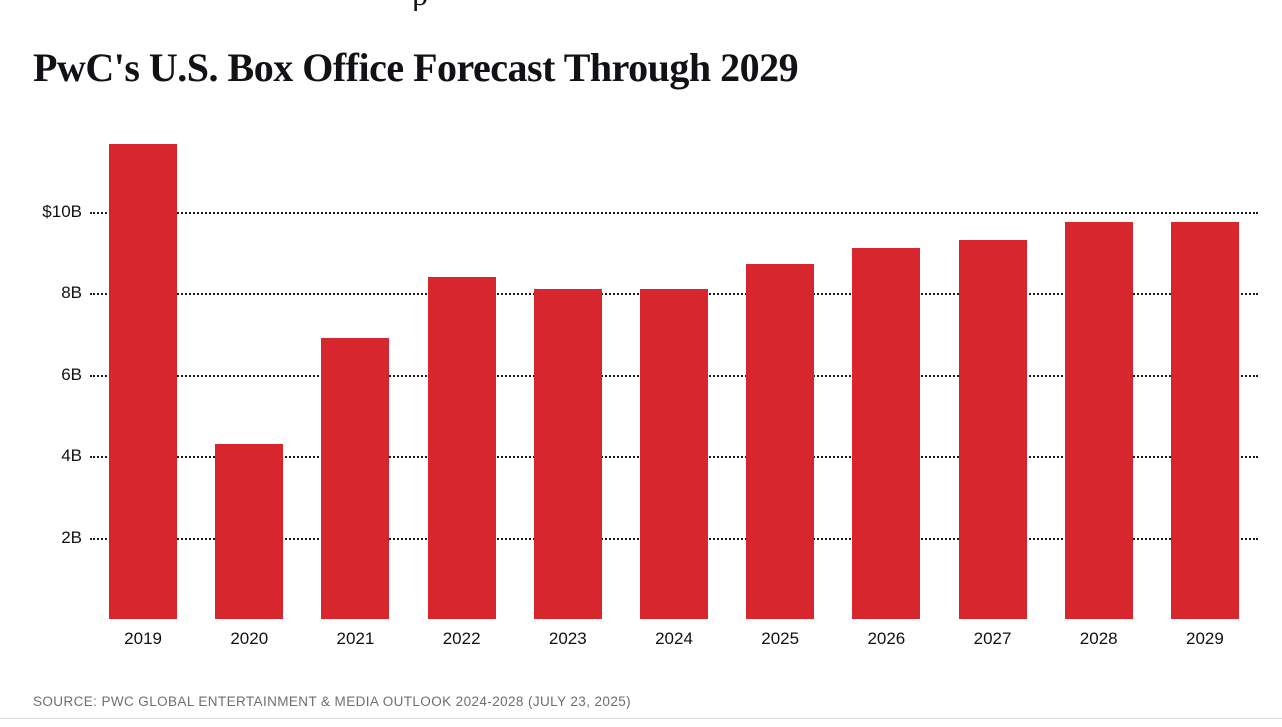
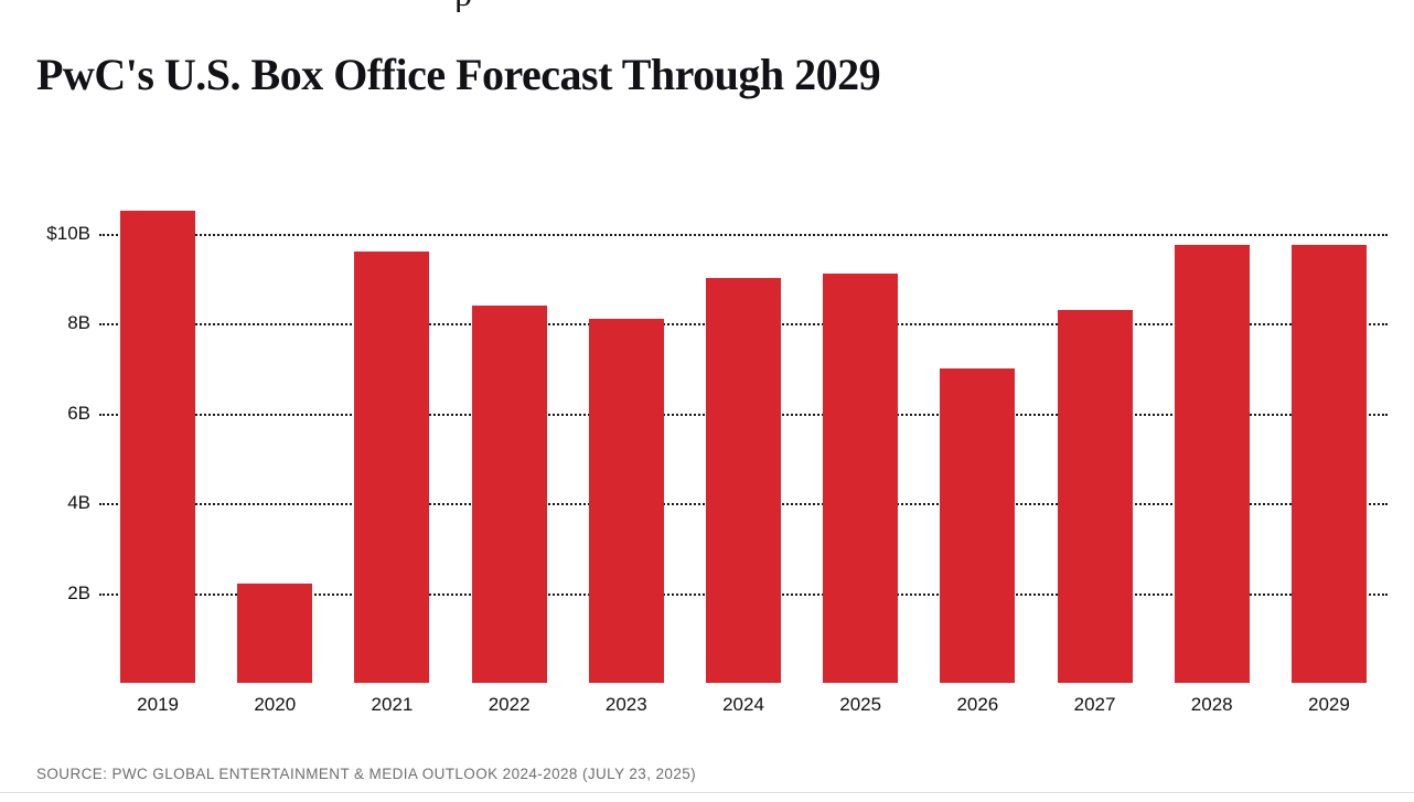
2019: $11.7B -> $10.5B
2020: $4.3B -> $2.2B
2021: $6.9B -> $9.6B
2024: $8.1B -> $9.0B
2025: $8.7B -> $9.1B
2026: $9.1B -> $7.0B
2027: $9.3B -> $8.3B
